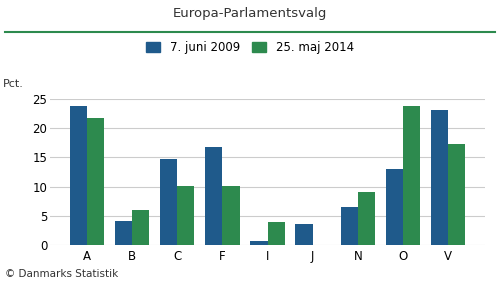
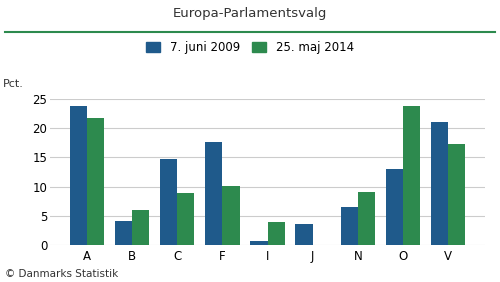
25. maj 2014/C: 10.2 -> 9.0
7. juni 2009/F: 16.8 -> 17.7
7. juni 2009/V: 23.0 -> 21.0
